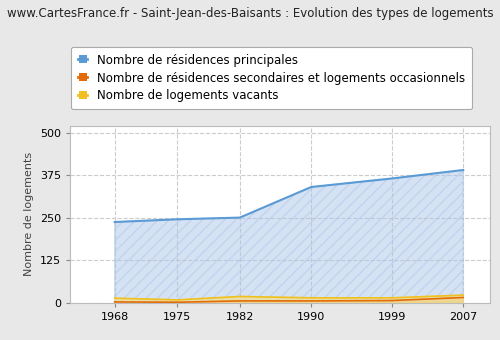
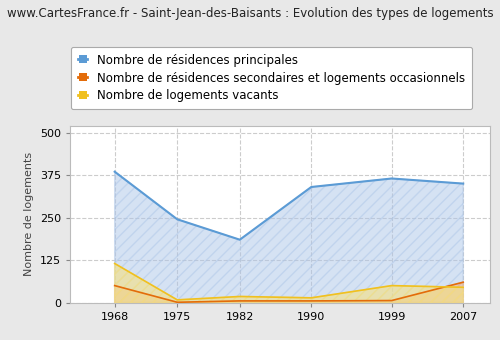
Nombre de résidences principales/1968: 237 -> 385
Nombre de résidences secondaires et logements occasionnels/1968: 2 -> 50
Nombre de logements vacants/1968: 13 -> 115
Nombre de résidences principales/1982: 250 -> 185
Nombre de logements vacants/1999: 14 -> 50
Nombre de résidences principales/2007: 390 -> 350
Nombre de résidences secondaires et logements occasionnels/2007: 15 -> 60
Nombre de logements vacants/2007: 22 -> 45
